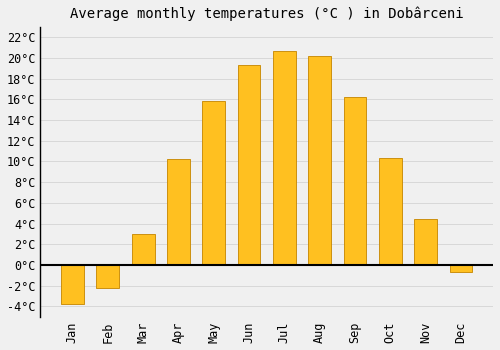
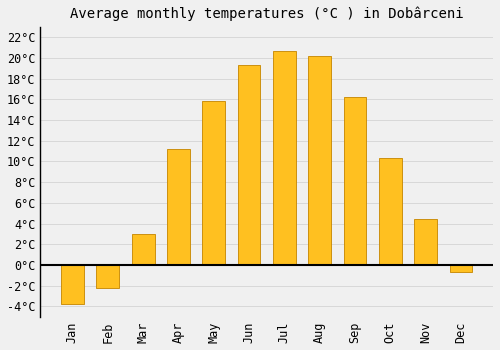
Apr: 10.2°C -> 11.2°C
